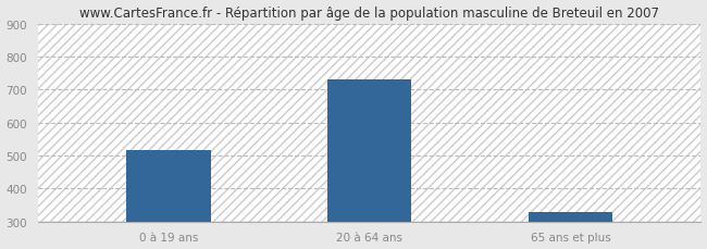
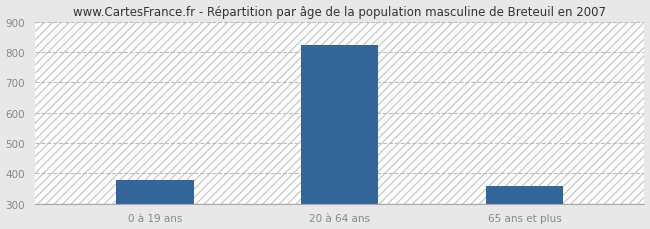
0 à 19 ans: 515 -> 377
20 à 64 ans: 730 -> 822
65 ans et plus: 330 -> 360
